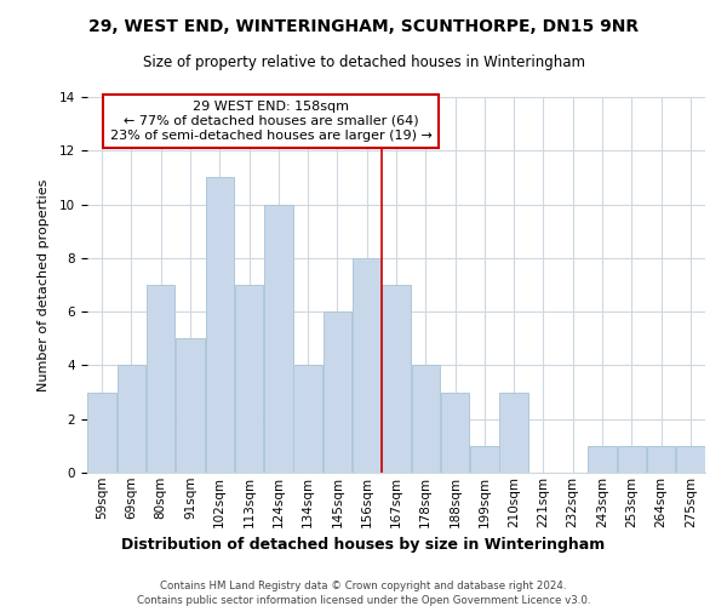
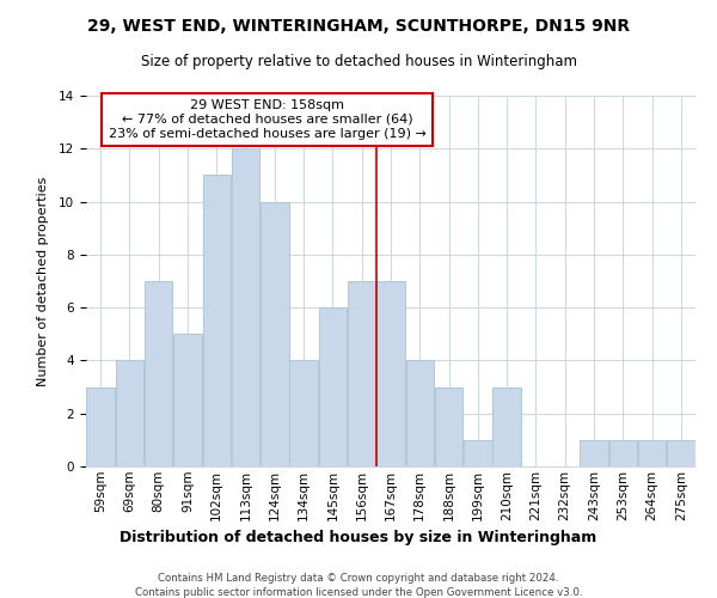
113sqm: 7 -> 12
156sqm: 8 -> 7
